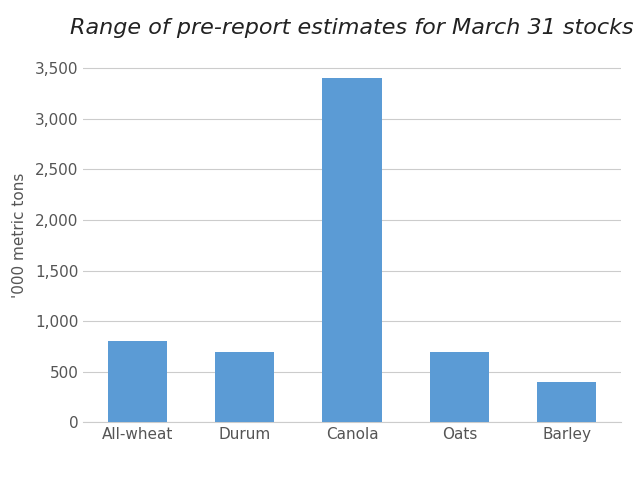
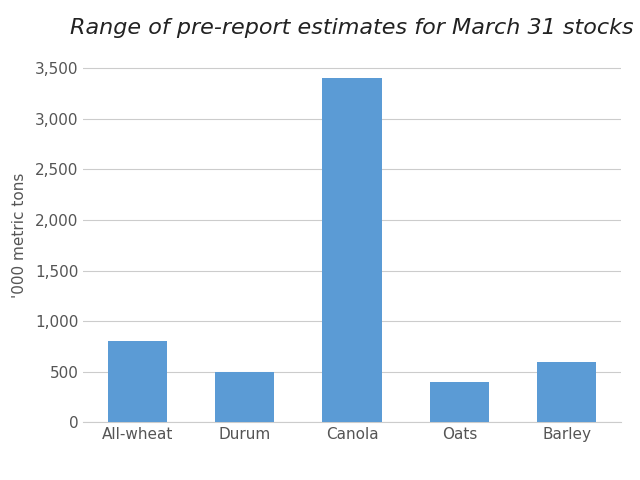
Durum: 700 -> 500
Oats: 700 -> 400
Barley: 400 -> 600
